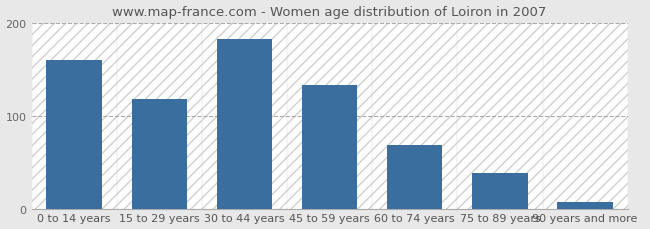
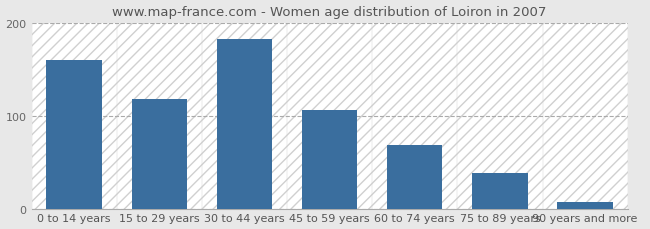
45 to 59 years: 133 -> 106
